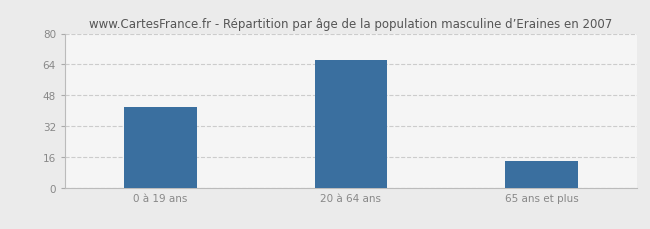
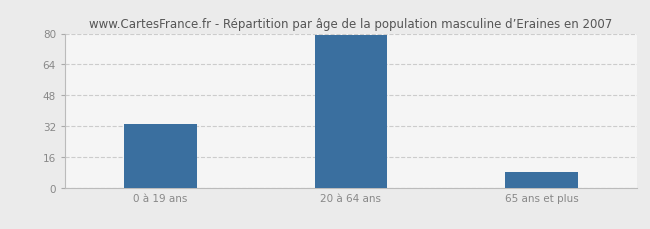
0 à 19 ans: 42 -> 33
20 à 64 ans: 66 -> 79
65 ans et plus: 14 -> 8
